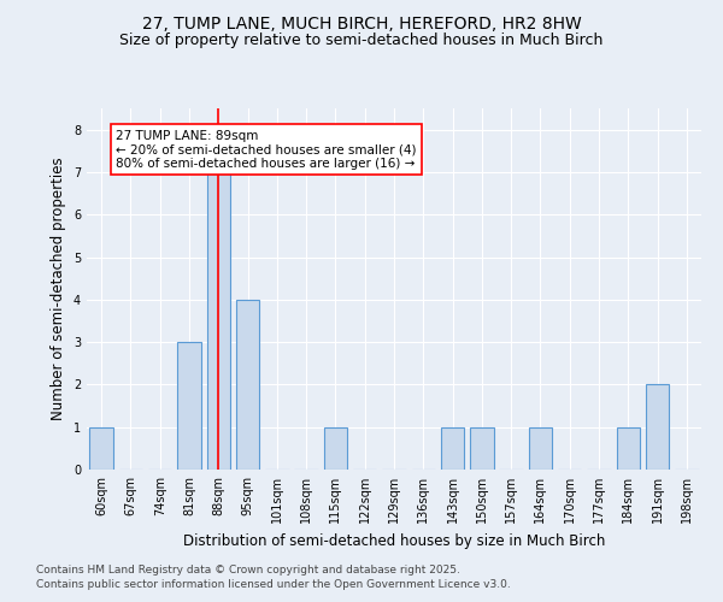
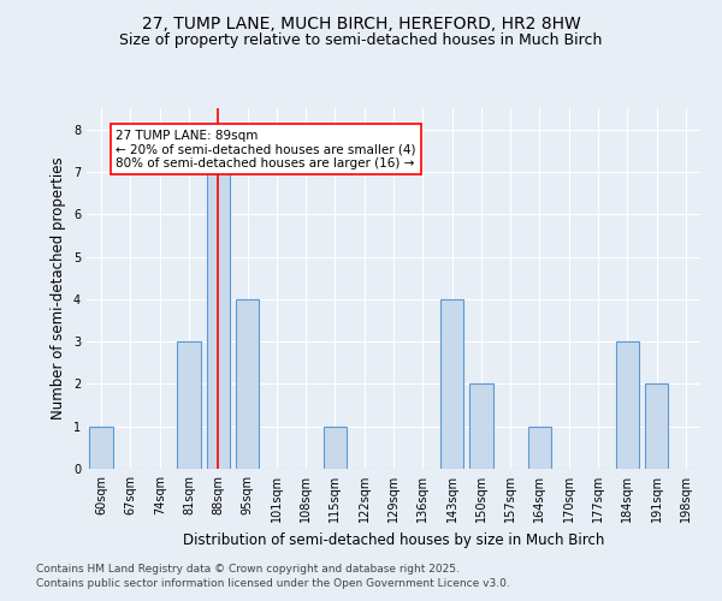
143sqm: 1 -> 4
150sqm: 1 -> 2
184sqm: 1 -> 3
